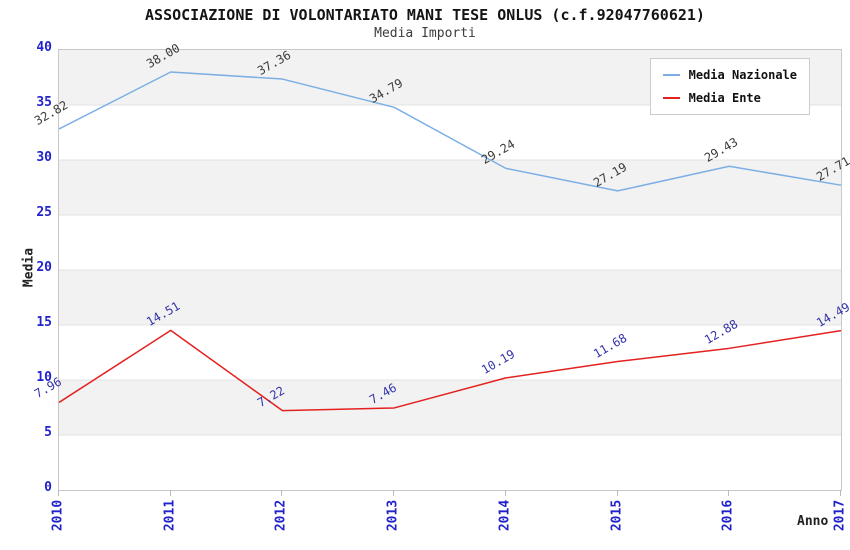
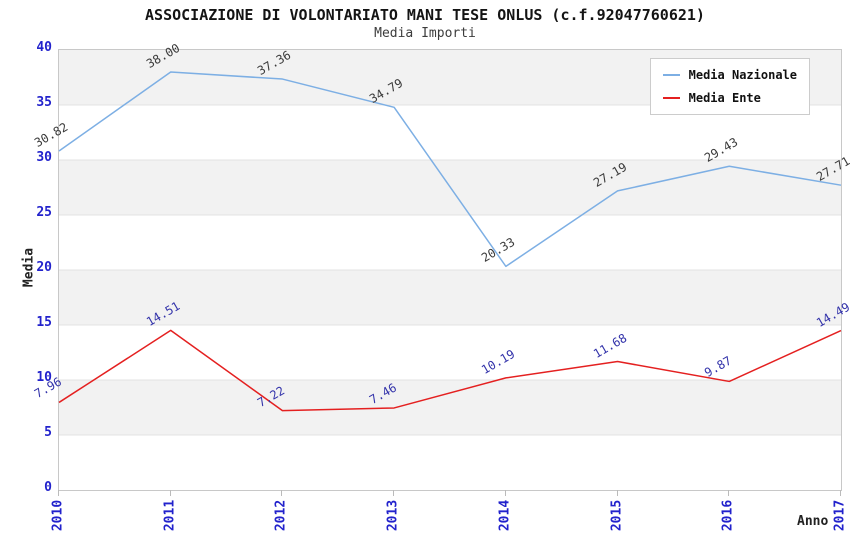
Media Nazionale/2010: 32.82 -> 30.82
Media Nazionale/2014: 29.24 -> 20.33
Media Ente/2016: 12.88 -> 9.87
